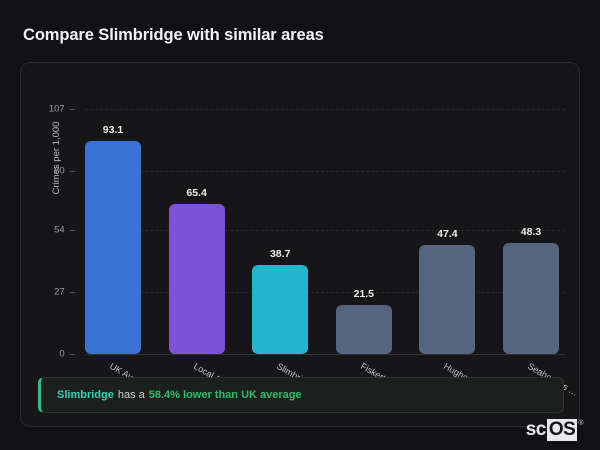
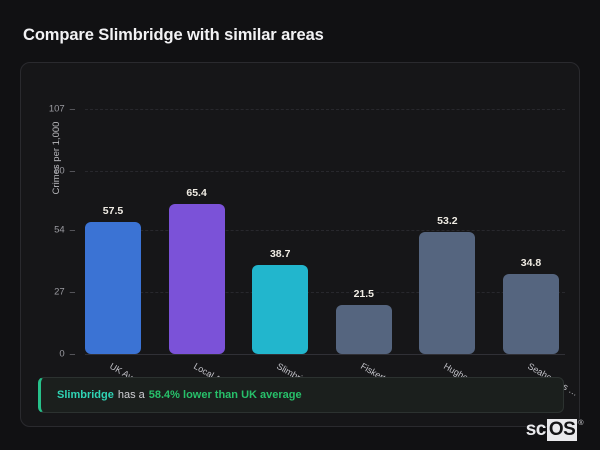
UK Average: 93.1 -> 57.5
Hughenden …: 47.4 -> 53.2
Seahouses …: 48.3 -> 34.8
